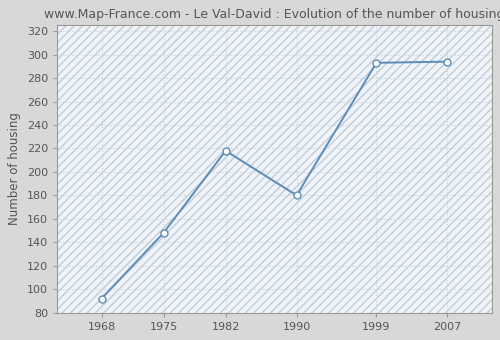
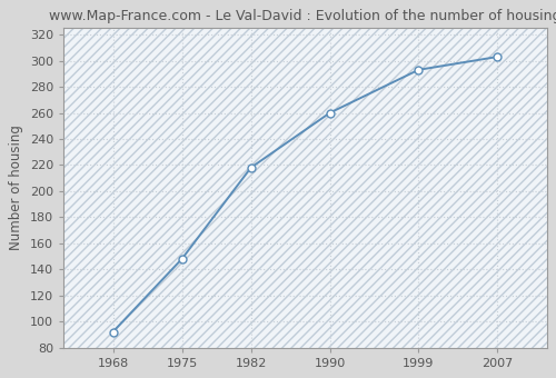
1990: 180 -> 260
2007: 294 -> 303
